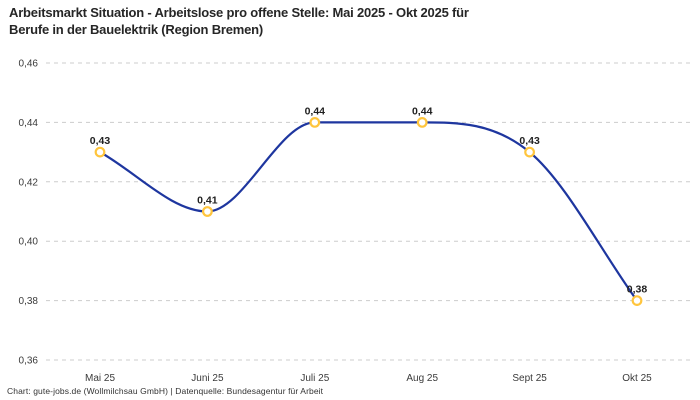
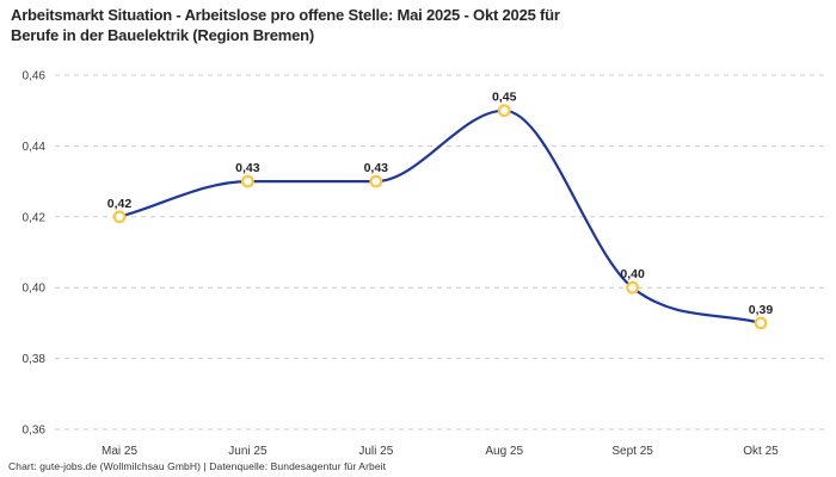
Mai 25: 0,43 -> 0,42
Juni 25: 0,41 -> 0,43
Juli 25: 0,44 -> 0,43
Aug 25: 0,44 -> 0,45
Sept 25: 0,43 -> 0,40
Okt 25: 0,38 -> 0,39
